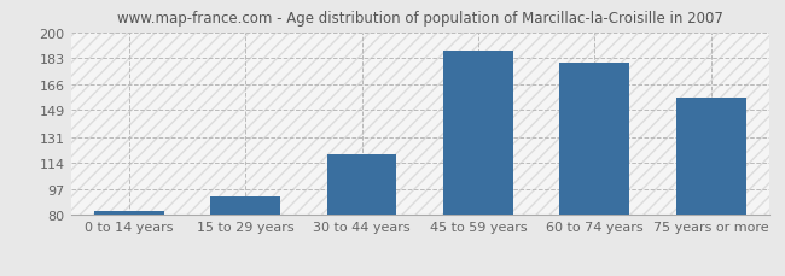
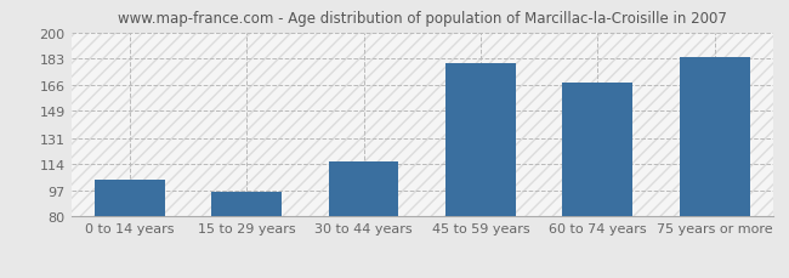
0 to 14 years: 83 -> 104
15 to 29 years: 92 -> 96
30 to 44 years: 120 -> 116
45 to 59 years: 188 -> 180
60 to 74 years: 180 -> 167
75 years or more: 157 -> 184
